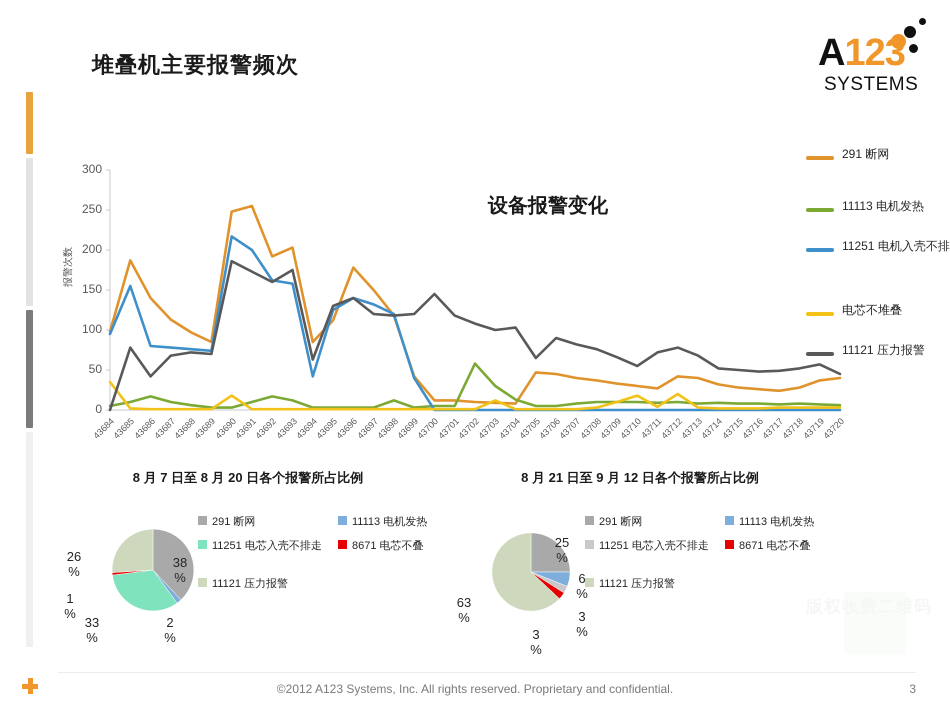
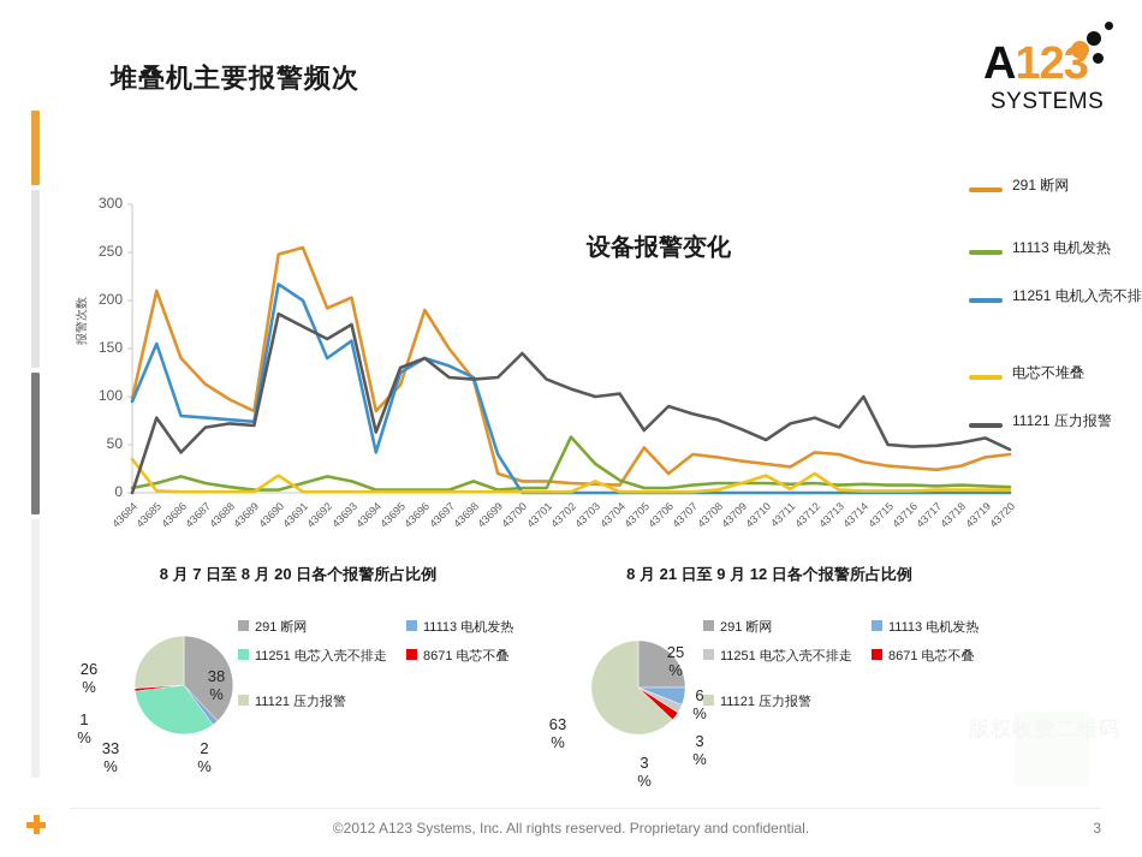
291 断网/43685: 190 -> 210
11251 电机入壳不排/43692: 160 -> 140
291 断网/43696: 180 -> 190
291 断网/43699: 40 -> 20
291 断网/43706: 40 -> 20
11121 压力报警/43714: 50 -> 100
